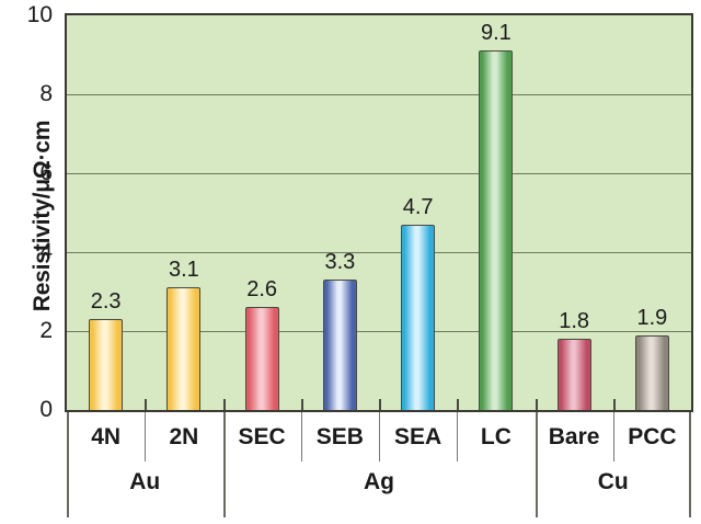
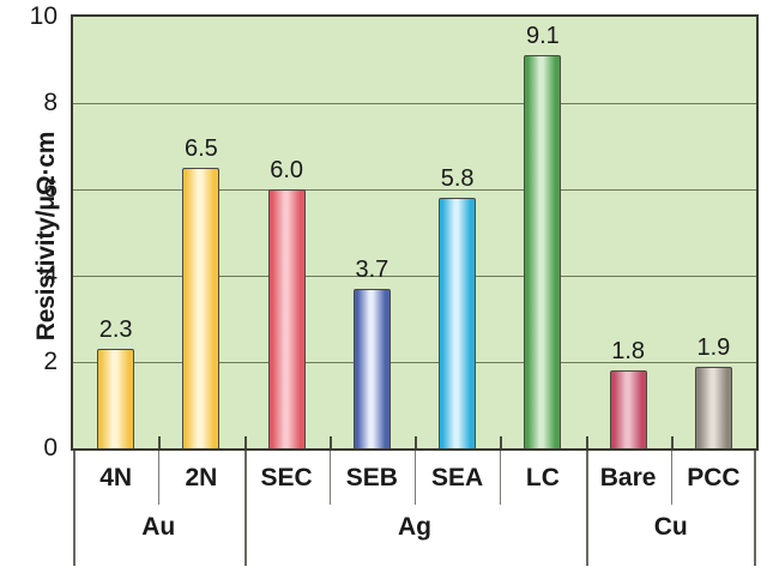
2N: 3.1 -> 6.5
SEC: 2.6 -> 6.0
SEB: 3.3 -> 3.7
SEA: 4.7 -> 5.8
